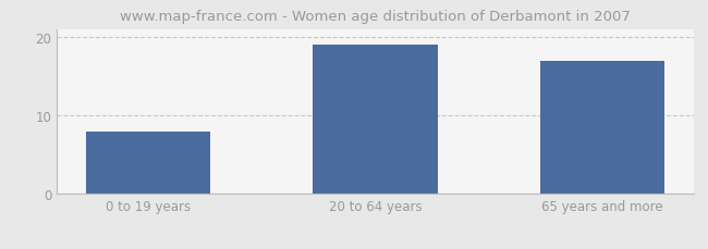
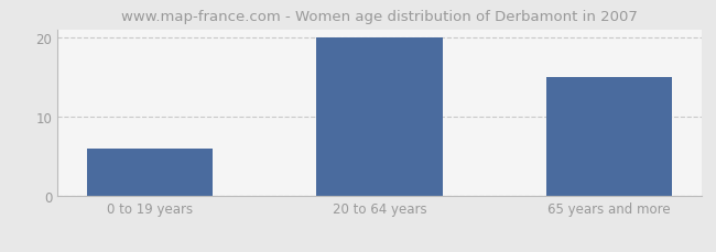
0 to 19 years: 8 -> 6
20 to 64 years: 19 -> 20
65 years and more: 17 -> 15
